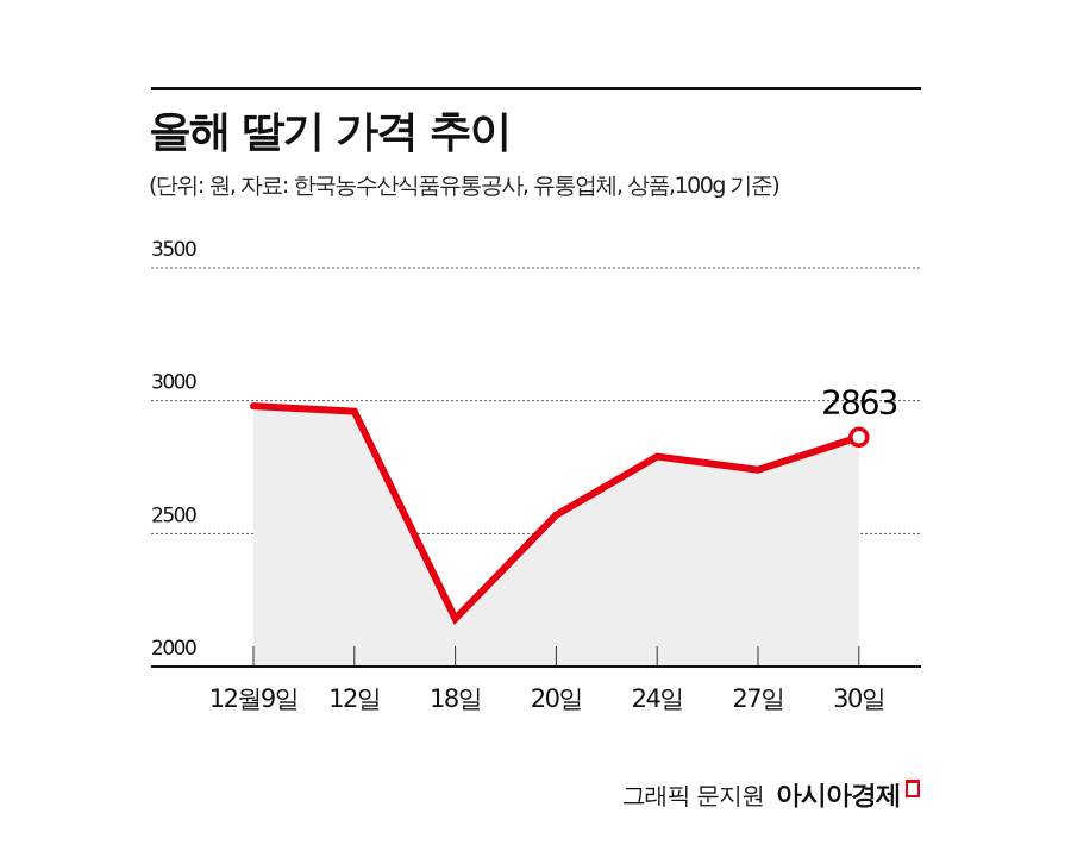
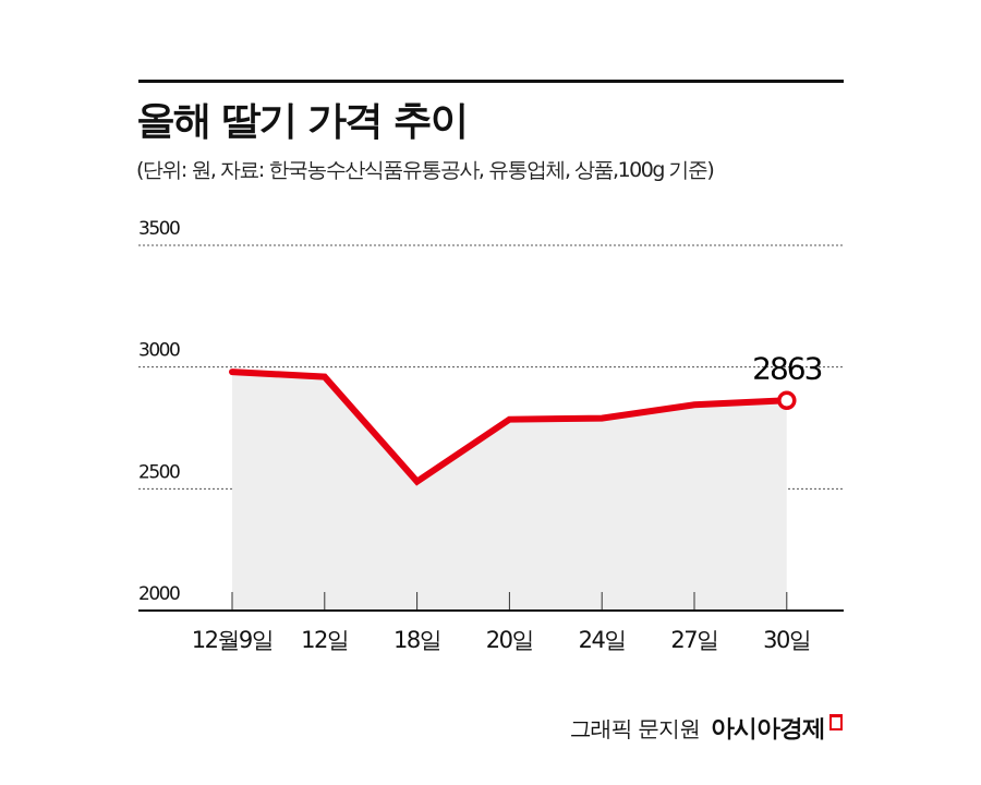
18일: 2180 -> 2530
20일: 2570 -> 2780
27일: 2740 -> 2840
